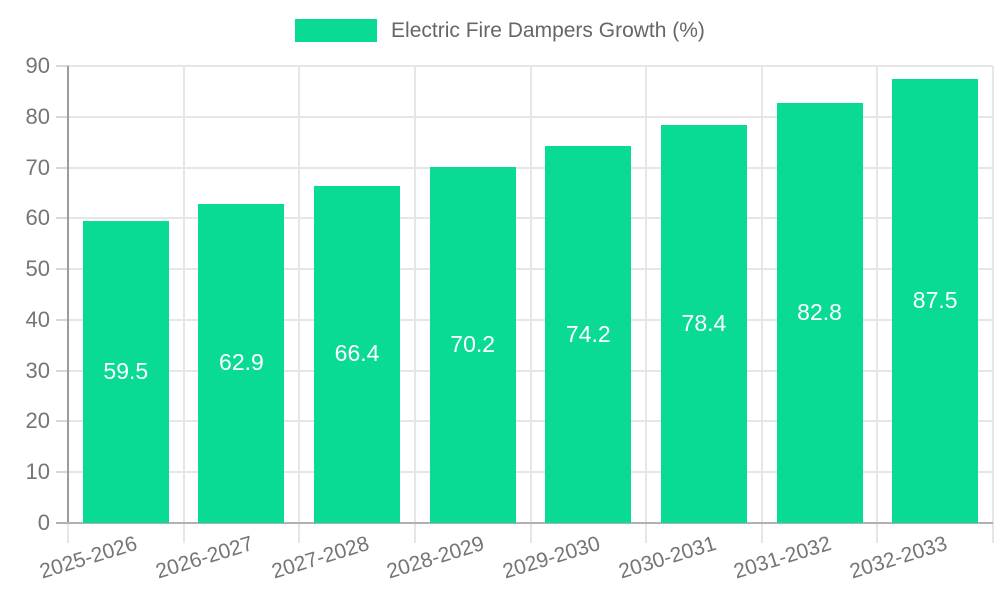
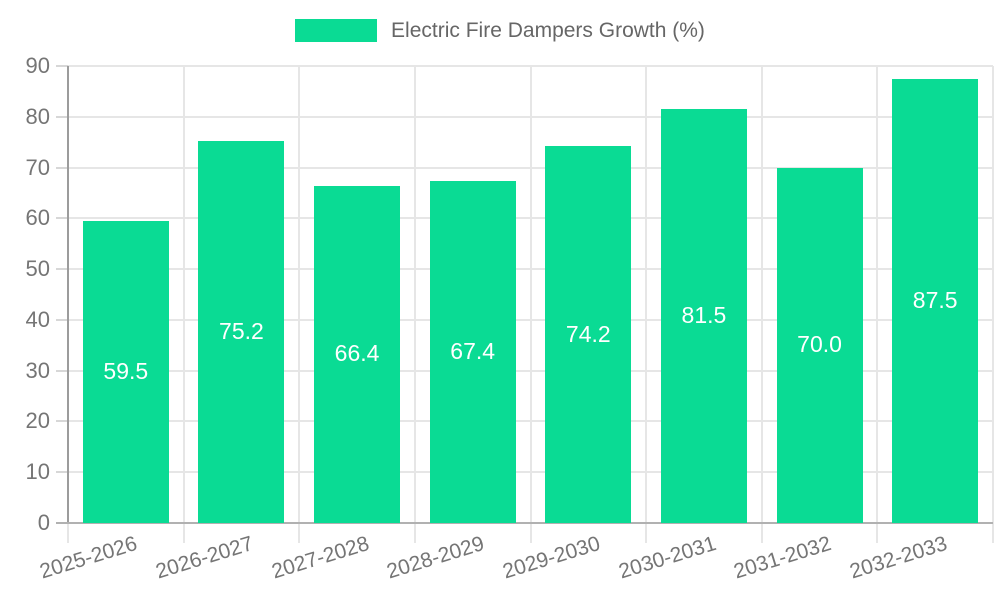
2026-2027: 62.9 -> 75.2
2028-2029: 70.2 -> 67.4
2030-2031: 78.4 -> 81.5
2031-2032: 82.8 -> 70.0
